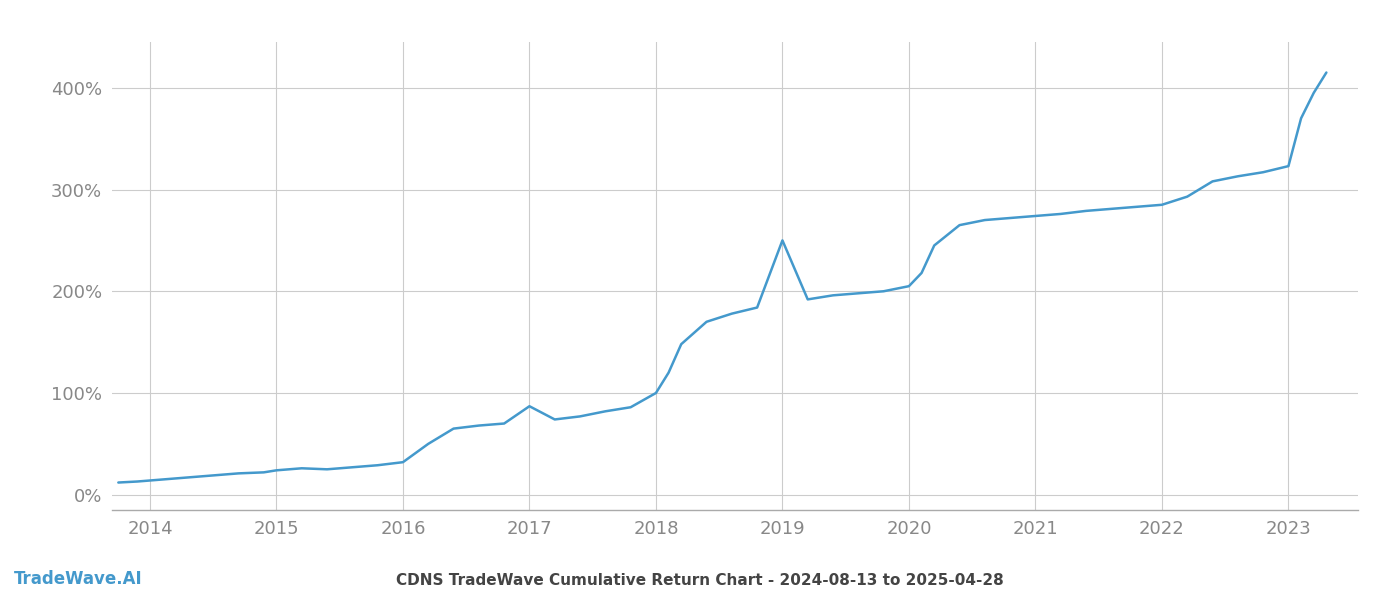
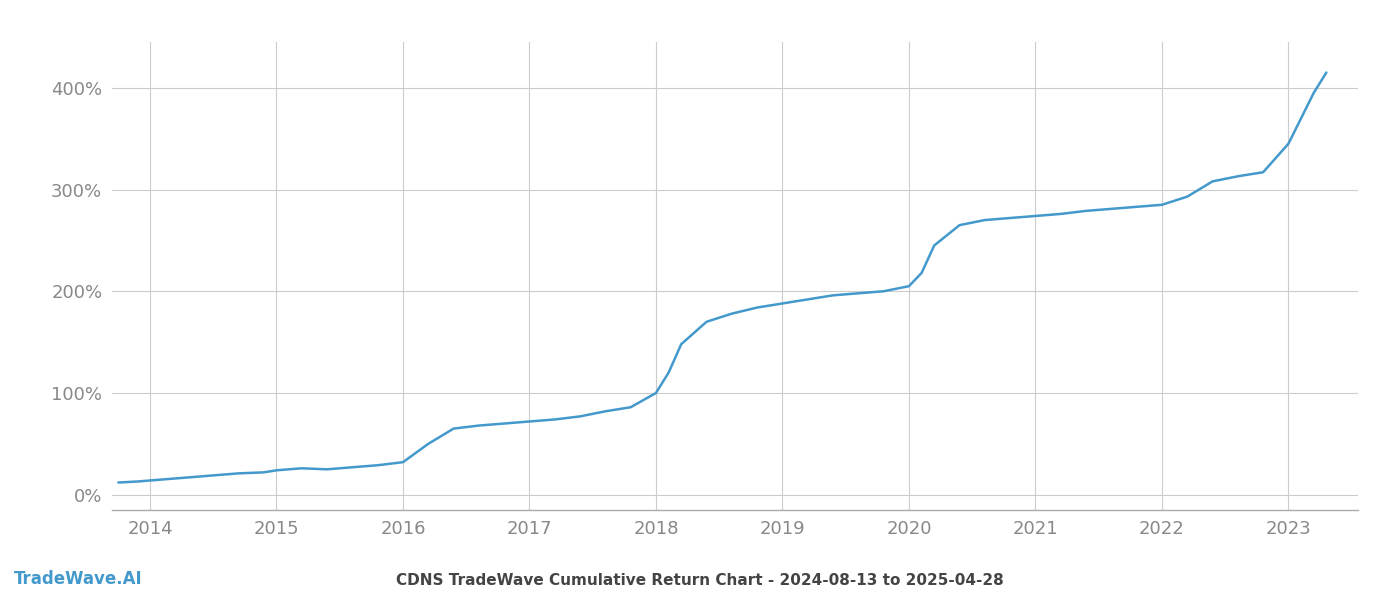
2017: 87% -> 72%
2019: 250% -> 188%
2023: 323% -> 345%
